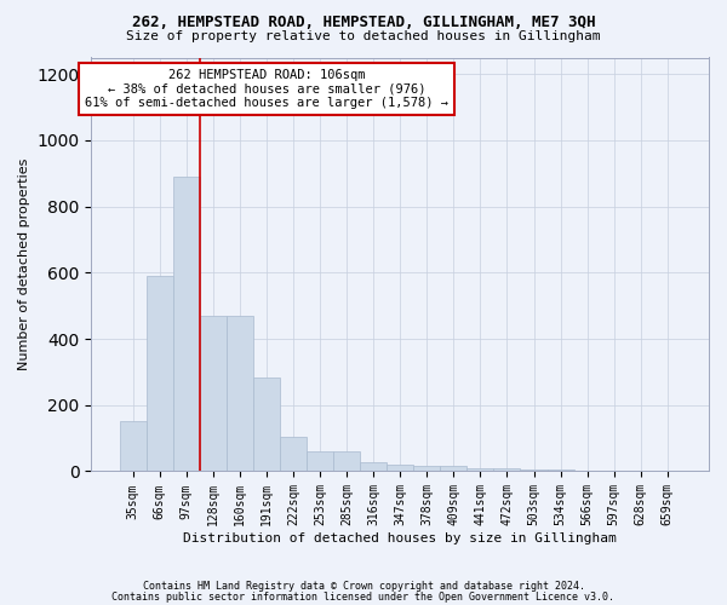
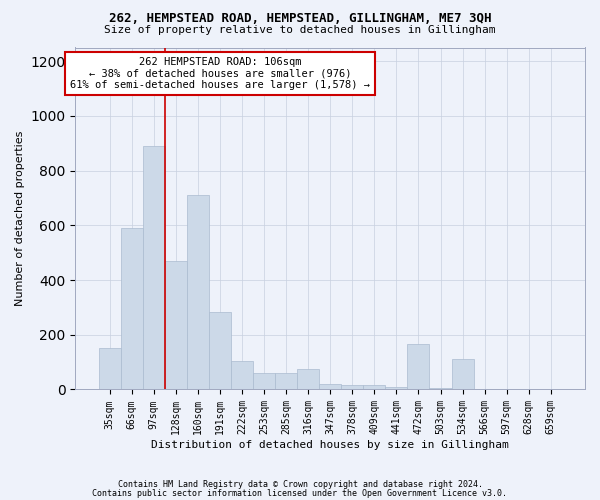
160sqm: 470 -> 710
316sqm: 28 -> 75
472sqm: 10 -> 165
534sqm: 5 -> 110
